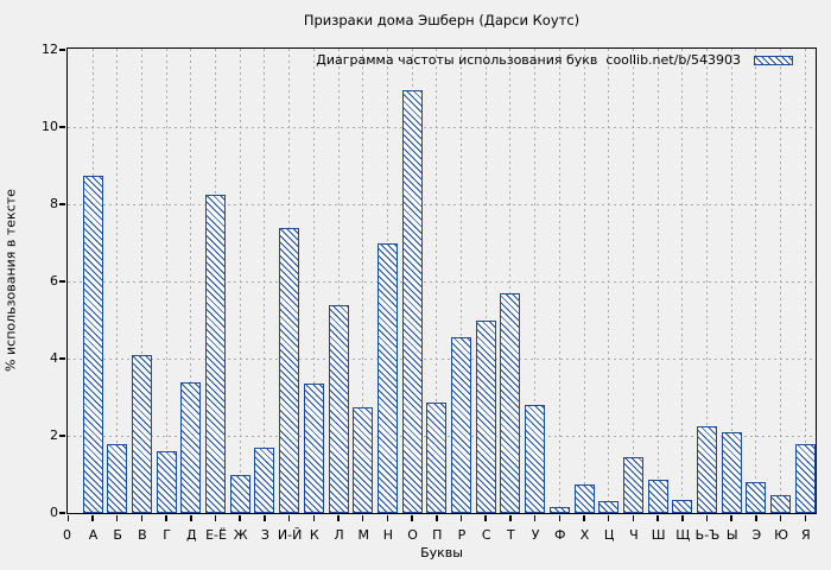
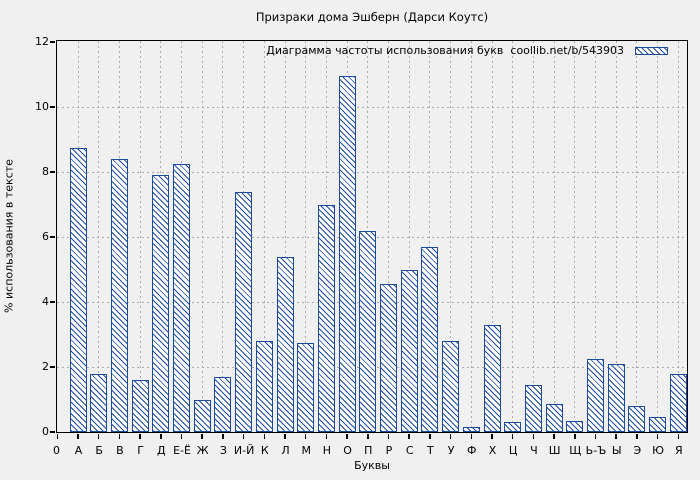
В: 4.1 -> 8.4
Д: 3.4 -> 7.9
К: 3.4 -> 2.8
П: 2.9 -> 6.2
Х: 0.8 -> 3.3
